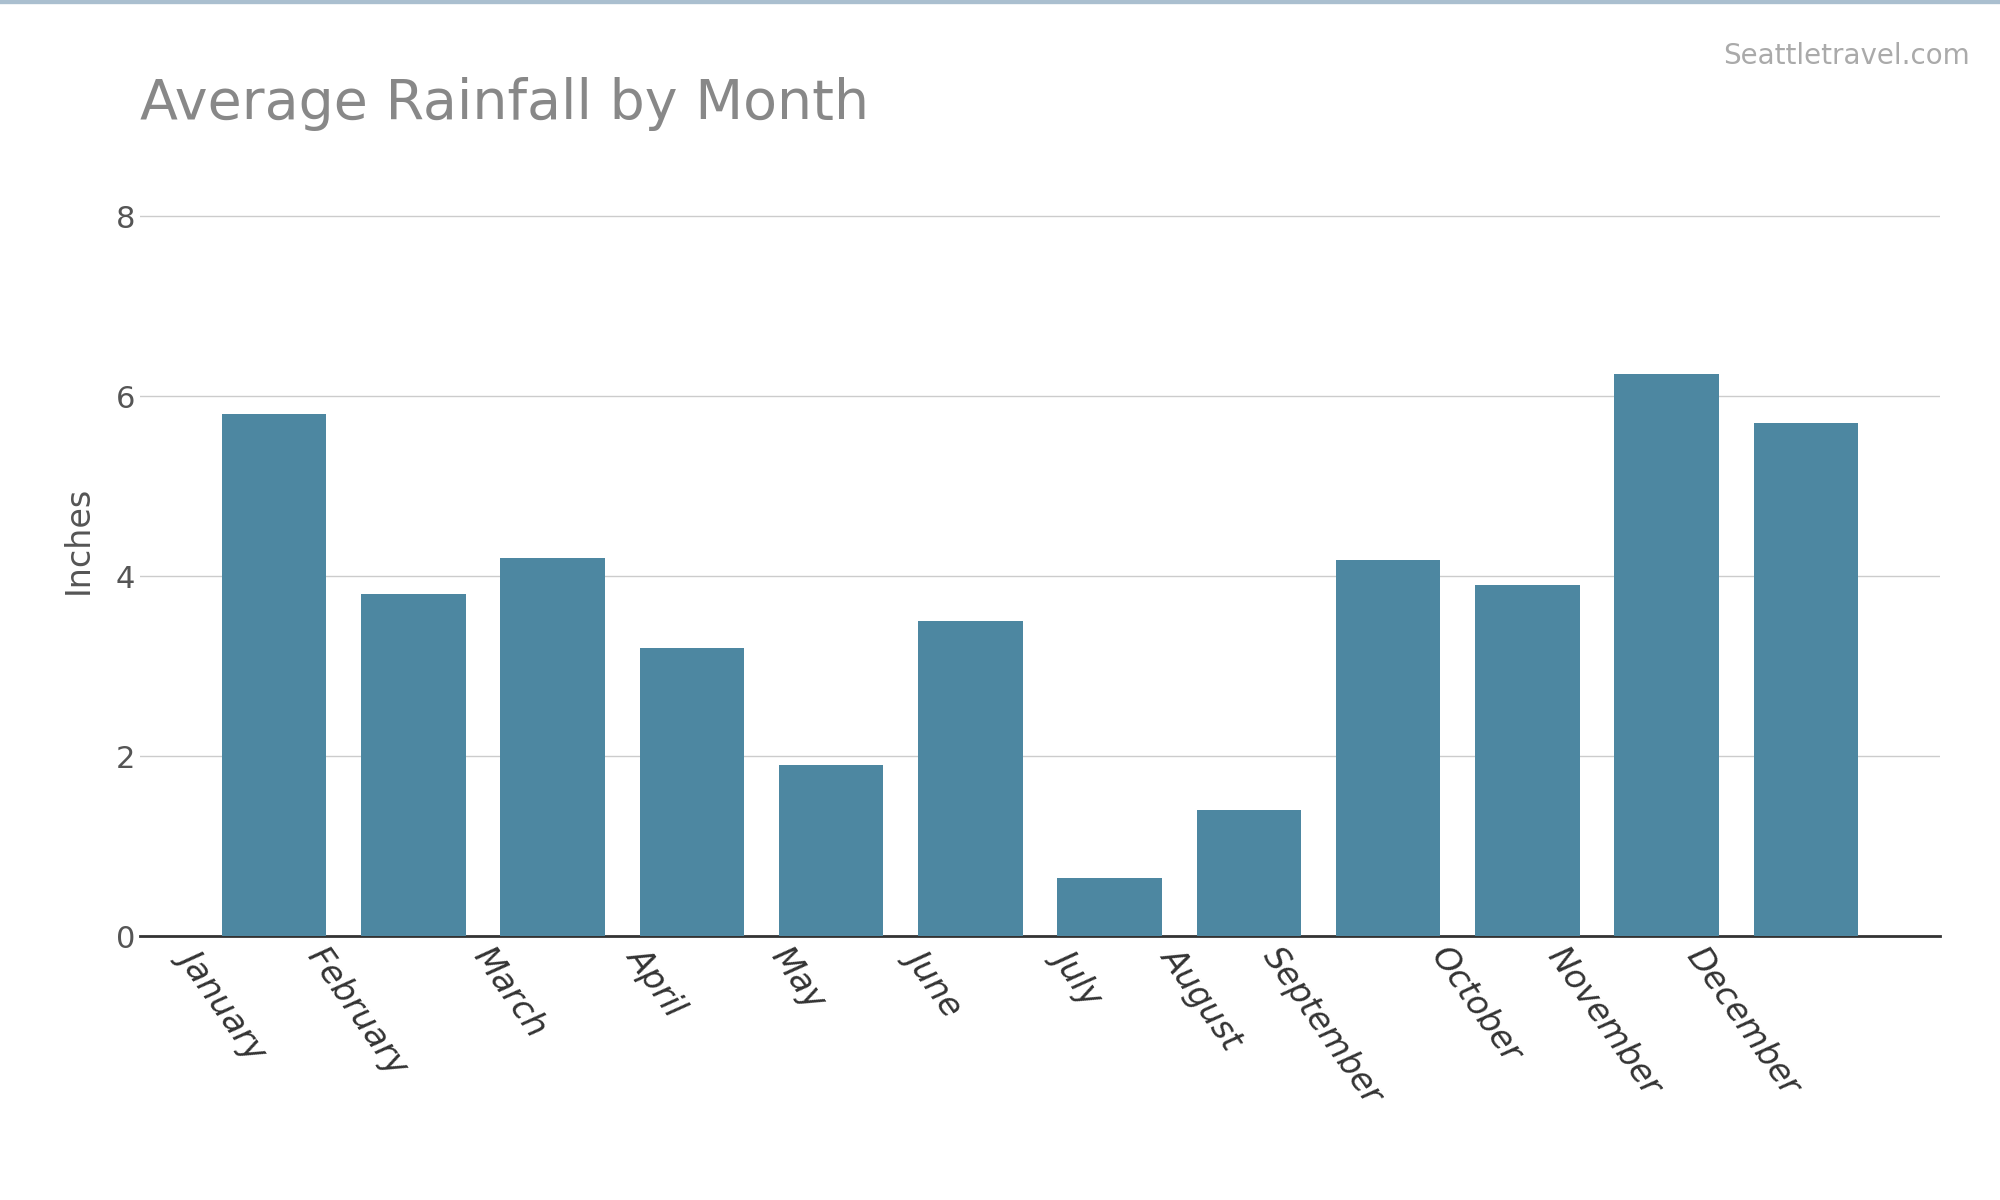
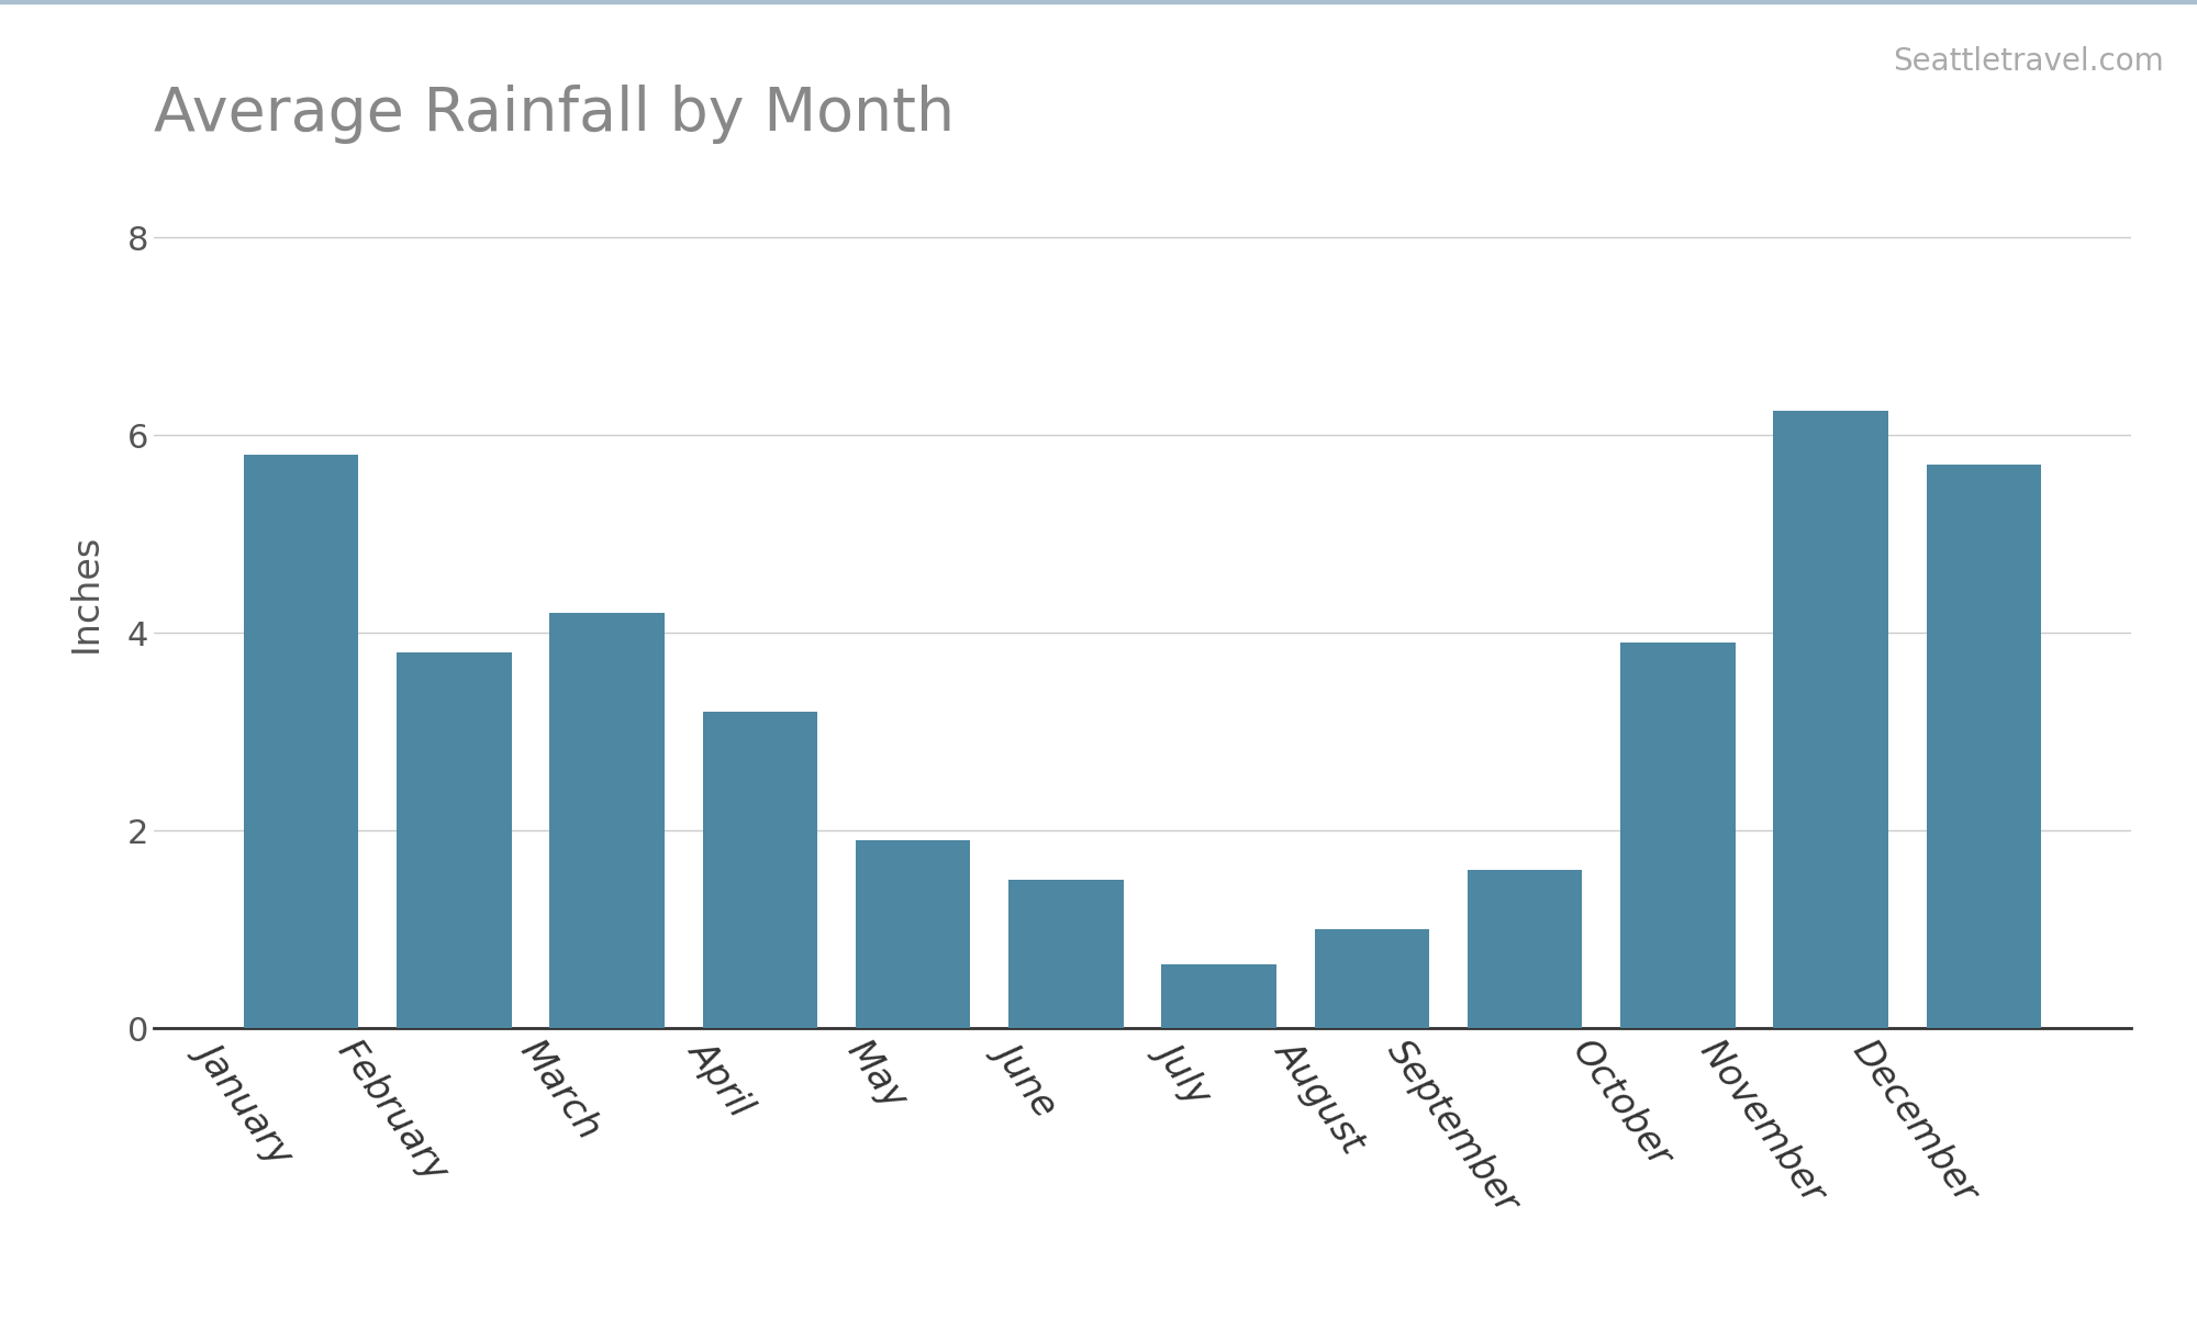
June: 3.50 -> 1.50
August: 1.40 -> 1.00
September: 4.18 -> 1.60
